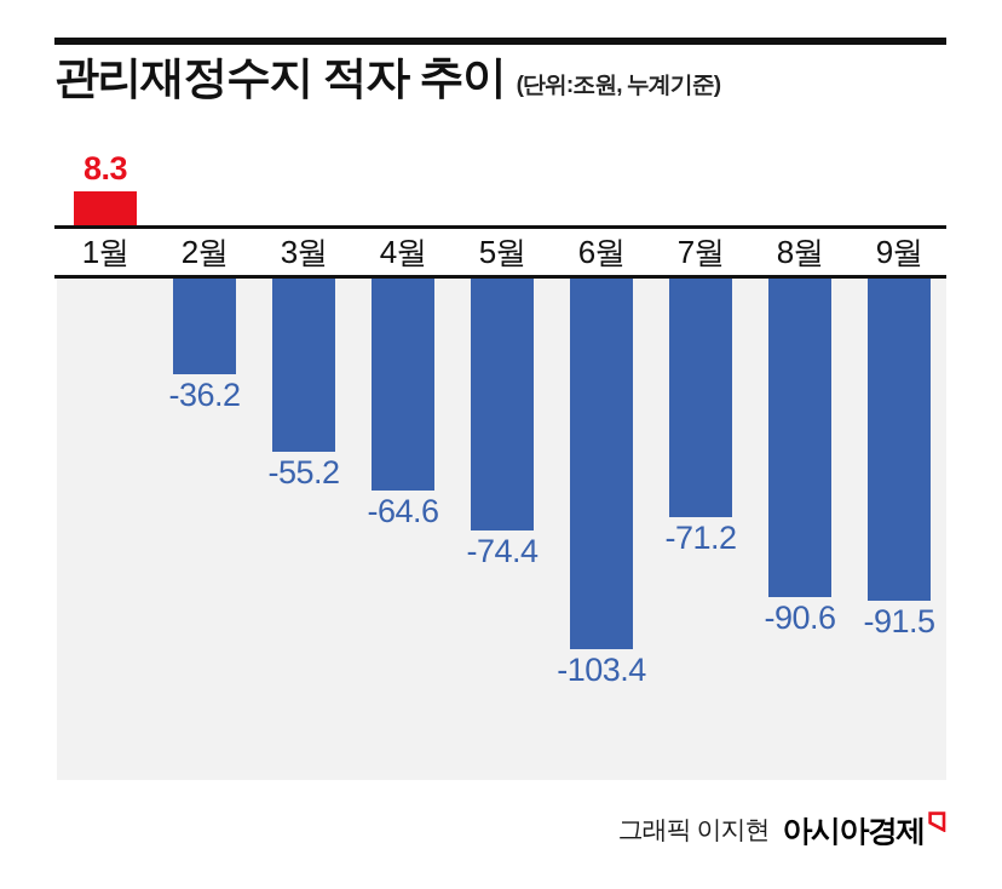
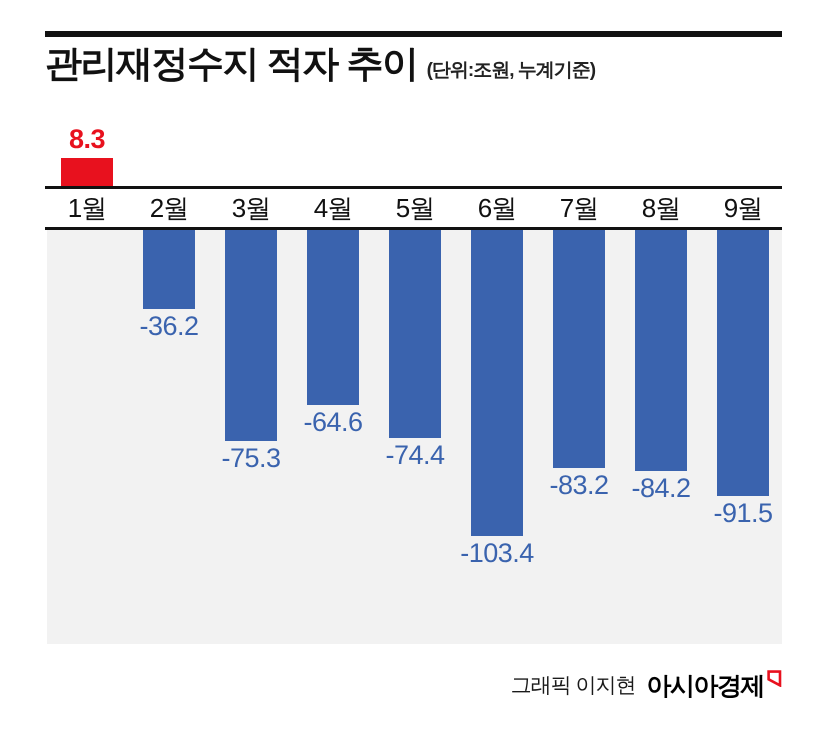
3월: -55.2 -> -75.3
7월: -71.2 -> -83.2
8월: -90.6 -> -84.2
